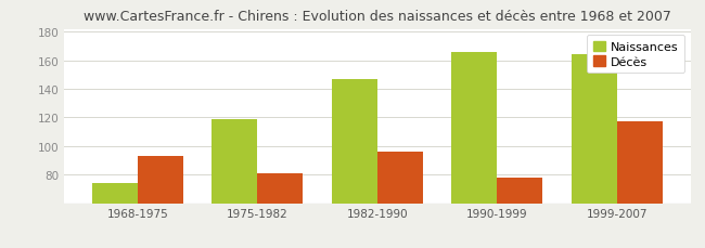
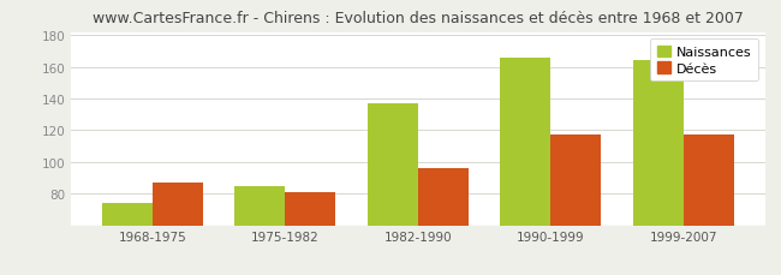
Décès/1968-1975: 93 -> 87
Naissances/1975-1982: 119 -> 85
Naissances/1982-1990: 147 -> 137
Décès/1990-1999: 78 -> 117
